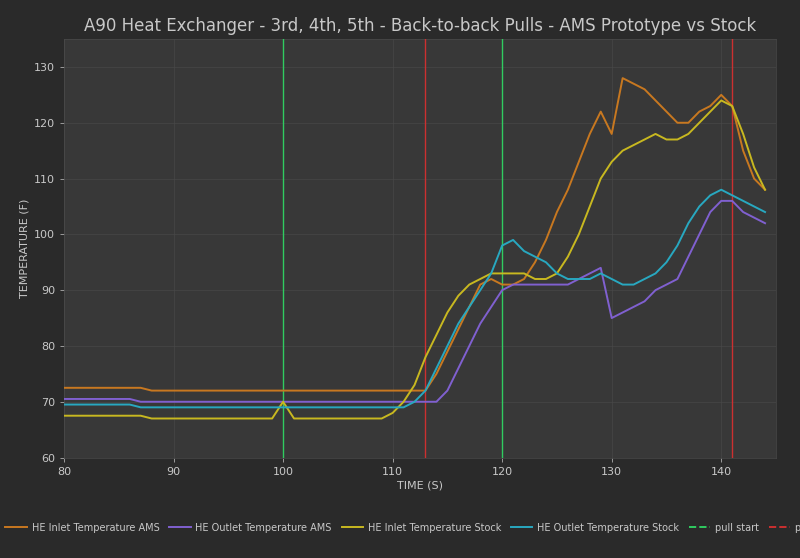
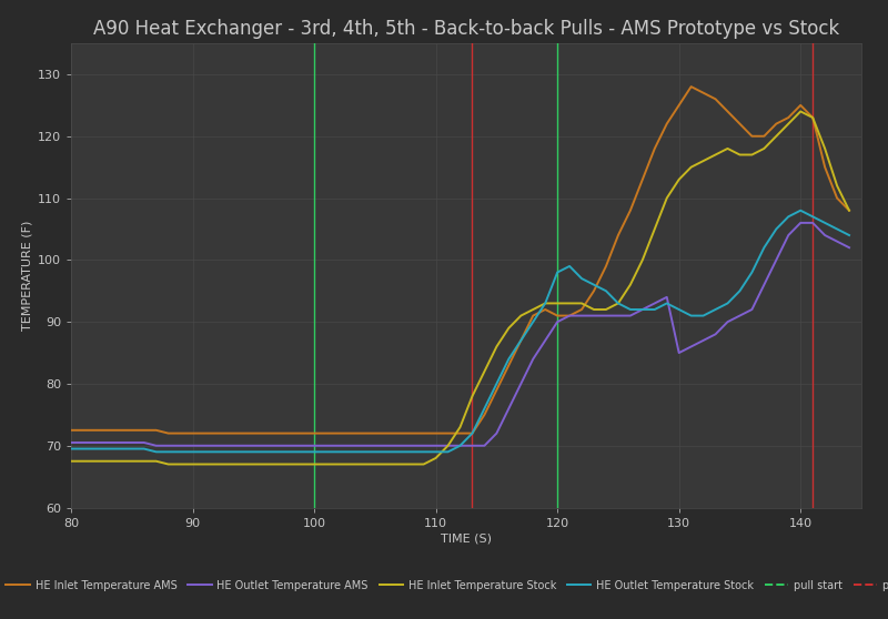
HE Inlet Temperature Stock/100: 70.0 -> 67.0
HE Inlet Temperature AMS/130: 118.0 -> 125.0
